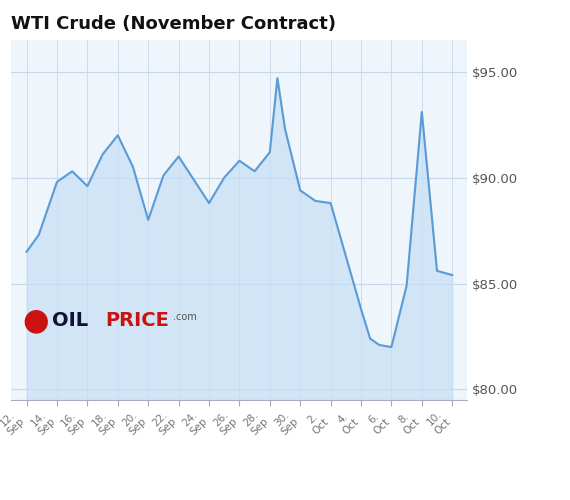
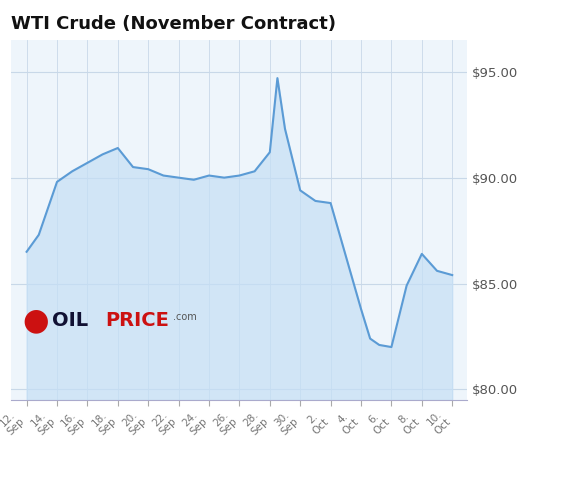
16. Sep: $89.6 -> $90.7
18. Sep: $92.0 -> $91.4
20. Sep: $88.0 -> $90.4
22. Sep: $91.0 -> $90.0
24. Sep: $88.8 -> $90.1
26. Sep: $90.8 -> $90.1
8. Oct: $93.1 -> $86.4
